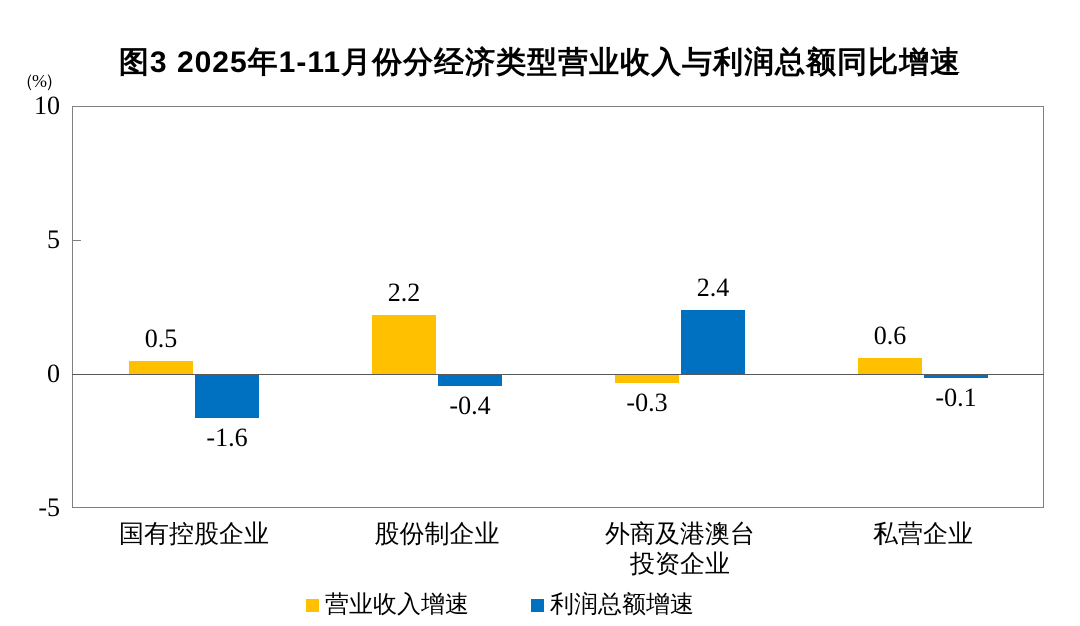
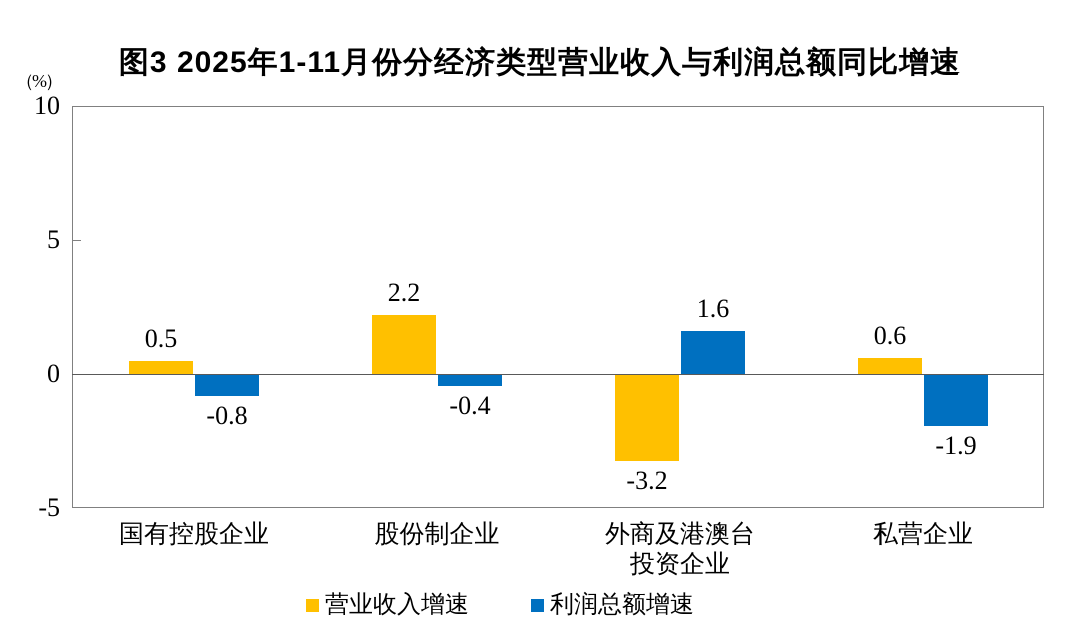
利润总额增速/国有控股企业: -1.6 -> -0.8
营业收入增速/外商及港澳台 投资企业: -0.3 -> -3.2
利润总额增速/外商及港澳台 投资企业: 2.4 -> 1.6
利润总额增速/私营企业: -0.1 -> -1.9
